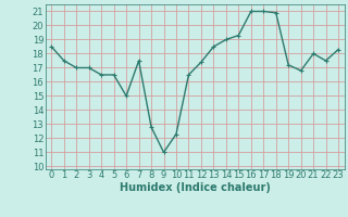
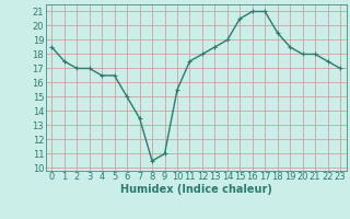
7: 17.5 -> 13.5
8: 12.8 -> 10.5
10: 12.3 -> 15.5
11: 16.5 -> 17.5
12: 17.4 -> 18.0
15: 19.3 -> 20.5
18: 20.9 -> 19.5
19: 17.2 -> 18.5
20: 16.8 -> 18.0
23: 18.3 -> 17.0
